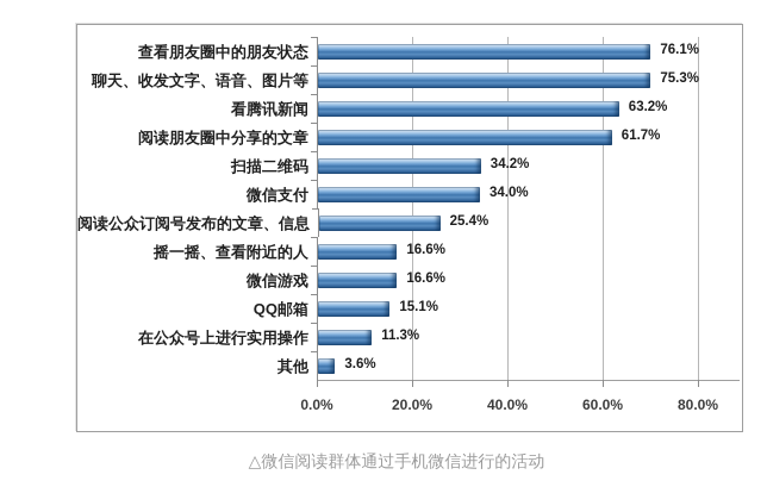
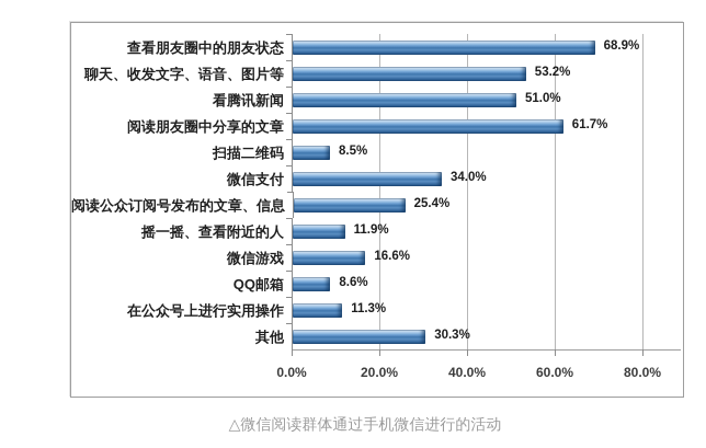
查看朋友圈中的朋友状态: 76.1% -> 68.9%
聊天、收发文字、语音、图片等: 75.3% -> 53.2%
看腾讯新闻: 63.2% -> 51.0%
扫描二维码: 34.2% -> 8.5%
摇一摇、查看附近的人: 16.6% -> 11.9%
QQ邮箱: 15.1% -> 8.6%
其他: 3.6% -> 30.3%
